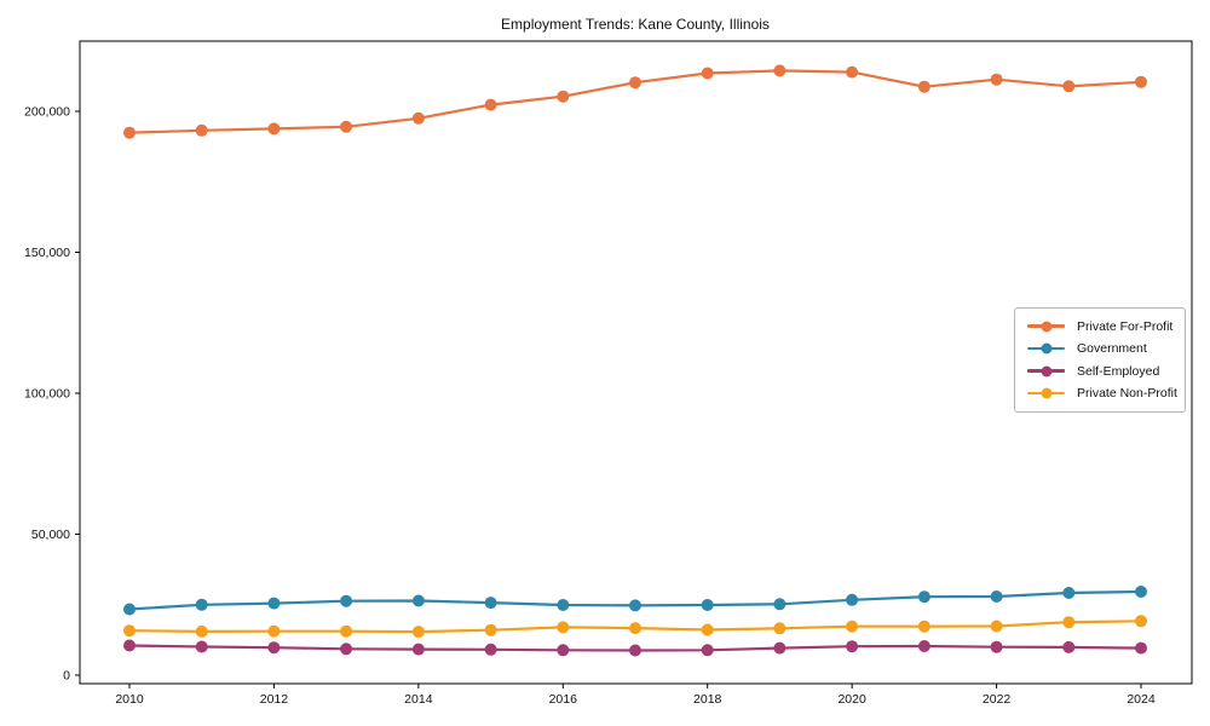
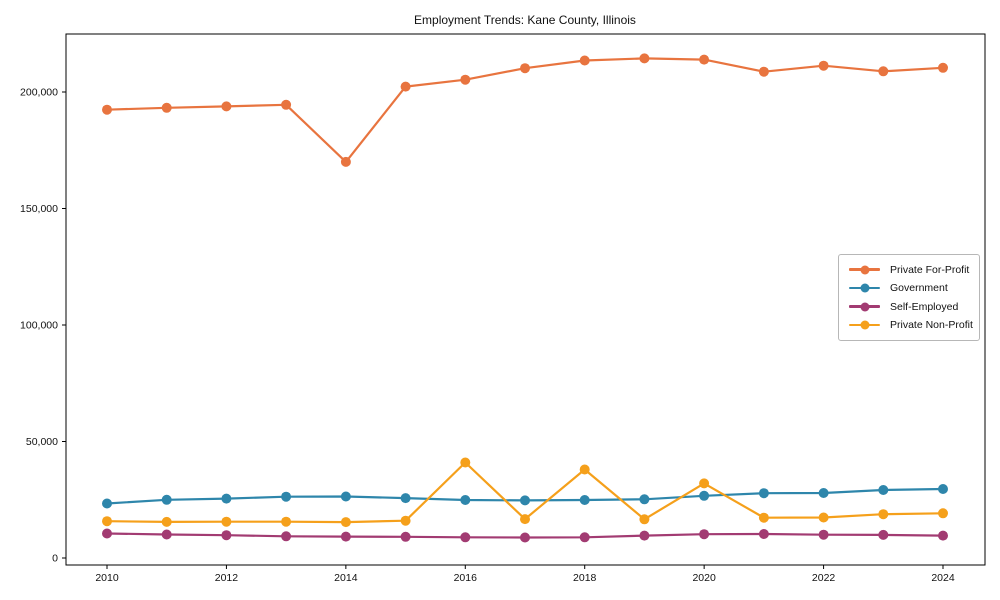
Private For-Profit/2014: 198000 -> 170000
Private Non-Profit/2016: 17000 -> 41000
Private Non-Profit/2018: 16000 -> 38000
Private Non-Profit/2020: 17000 -> 32000
